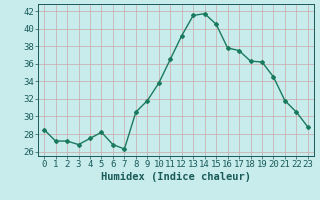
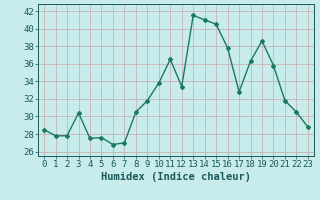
1: 27.2 -> 27.8
2: 27.2 -> 27.8
3: 26.8 -> 30.4
5: 28.2 -> 27.6
7: 26.3 -> 27.0
12: 39.2 -> 33.4
14: 41.7 -> 41.0
17: 37.5 -> 32.8
19: 36.2 -> 38.6
20: 34.5 -> 35.8
